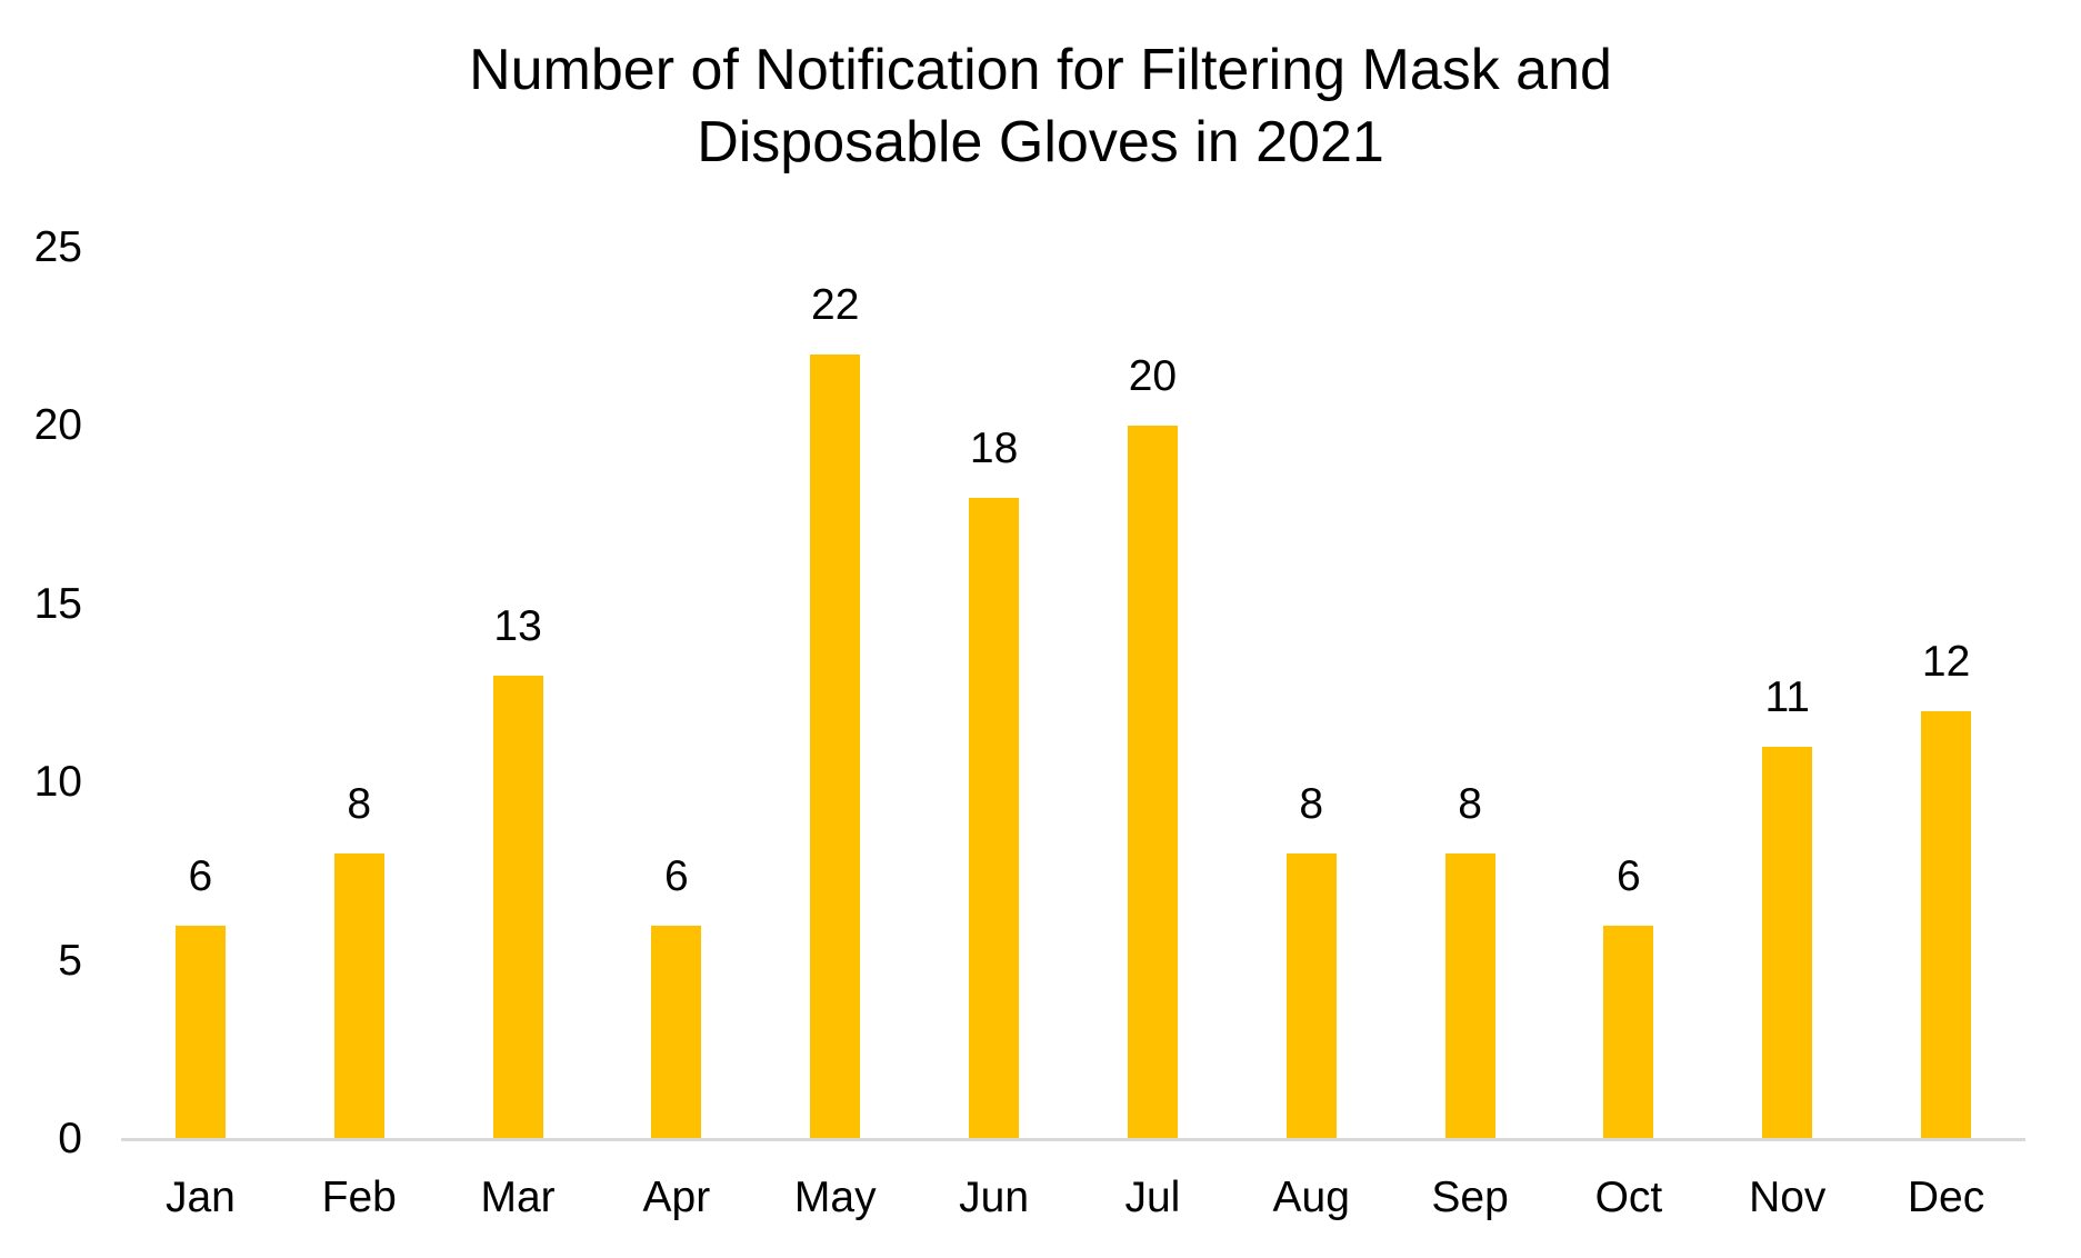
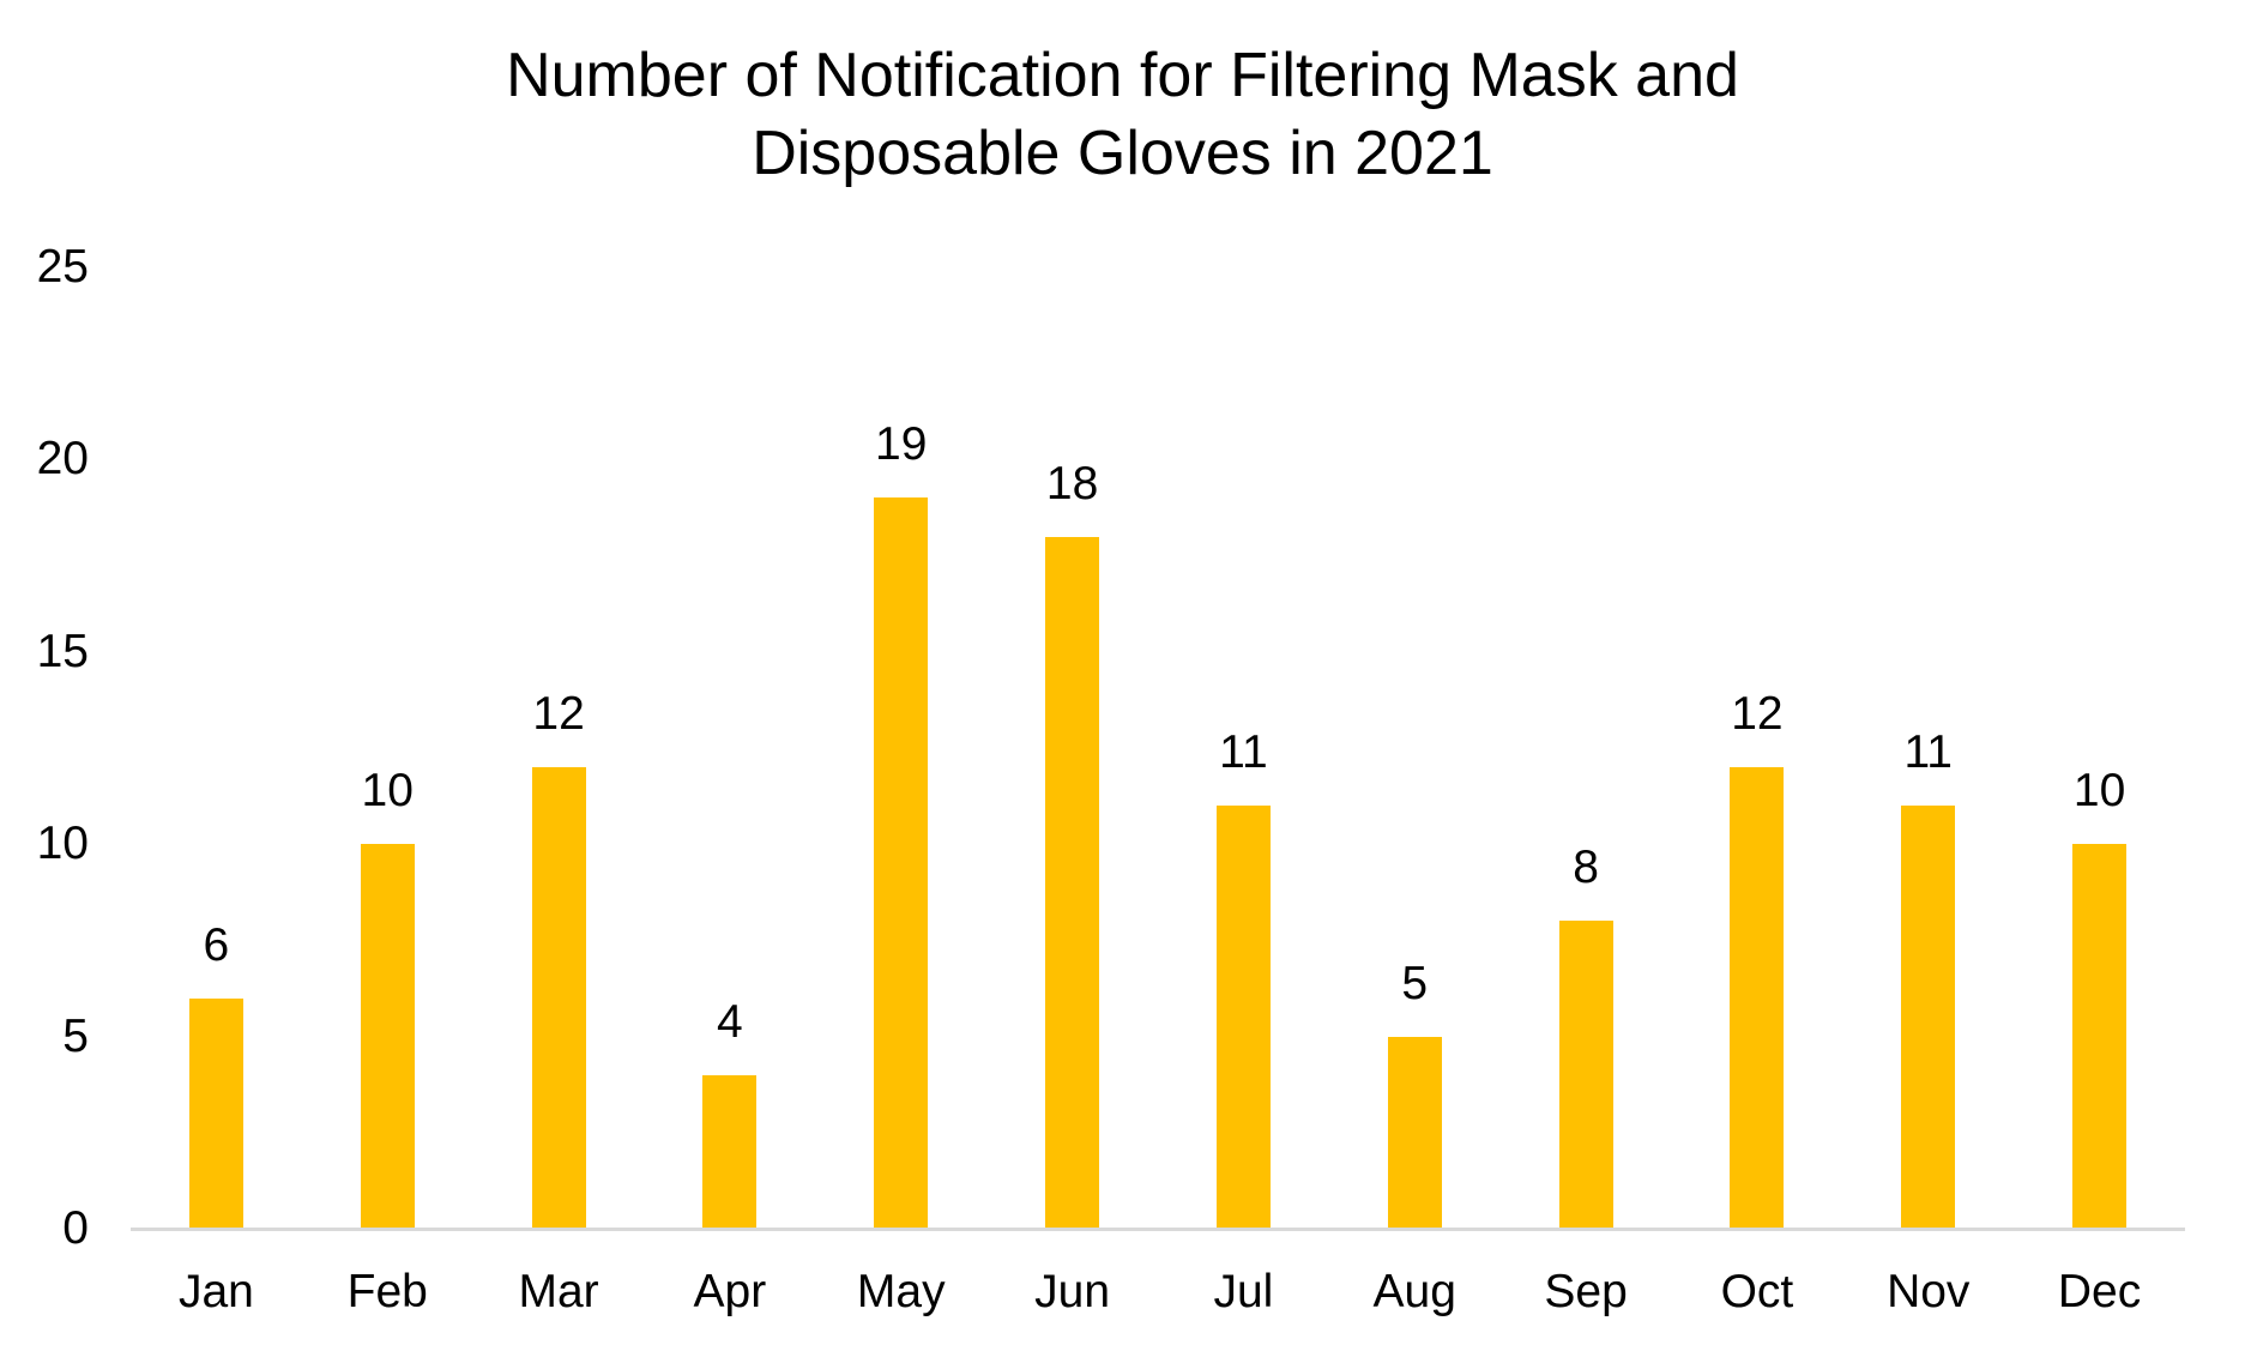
Feb: 8 -> 10
Mar: 13 -> 12
Apr: 6 -> 4
May: 22 -> 19
Jul: 20 -> 11
Aug: 8 -> 5
Oct: 6 -> 12
Dec: 12 -> 10
